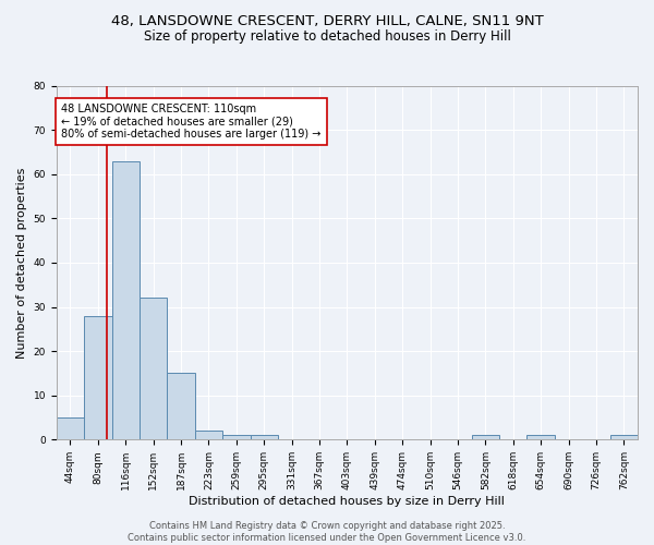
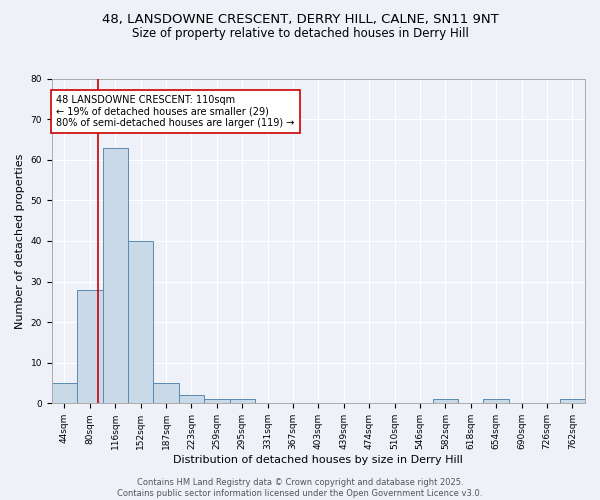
152sqm: 32 -> 40
187sqm: 15 -> 5
